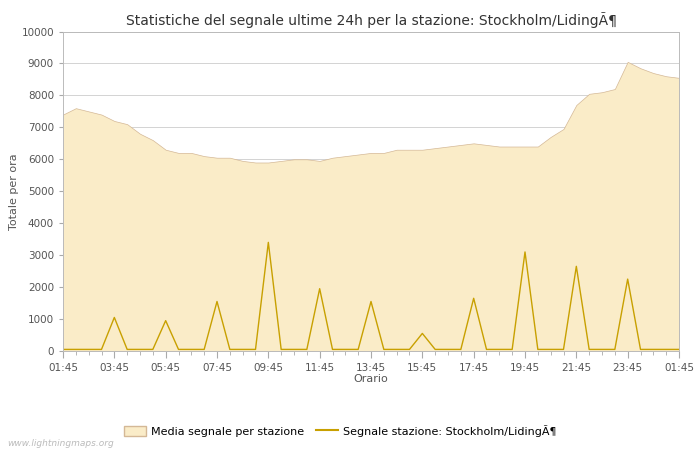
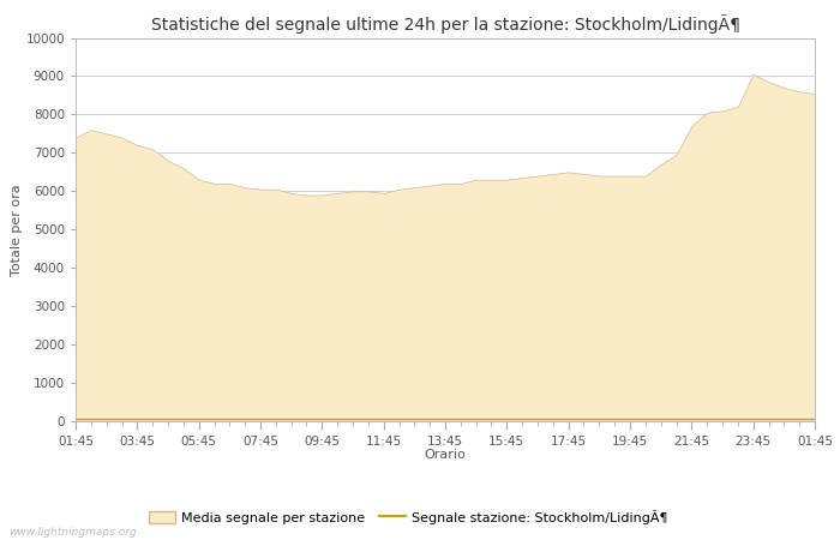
Segnale stazione: Stockholm/LidingÃ¶/03:45: 1050 -> 50
Segnale stazione: Stockholm/LidingÃ¶/05:45: 950 -> 50
Segnale stazione: Stockholm/LidingÃ¶/07:45: 1550 -> 50
Segnale stazione: Stockholm/LidingÃ¶/09:45: 3400 -> 50
Segnale stazione: Stockholm/LidingÃ¶/11:45: 1950 -> 50
Segnale stazione: Stockholm/LidingÃ¶/13:45: 1550 -> 50
Segnale stazione: Stockholm/LidingÃ¶/15:45: 550 -> 50
Segnale stazione: Stockholm/LidingÃ¶/17:45: 1650 -> 50
Segnale stazione: Stockholm/LidingÃ¶/19:45: 3100 -> 50
Segnale stazione: Stockholm/LidingÃ¶/21:45: 2650 -> 50
Segnale stazione: Stockholm/LidingÃ¶/23:45: 2250 -> 50
